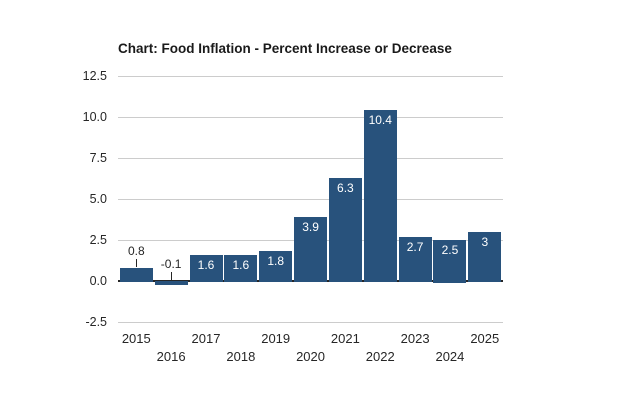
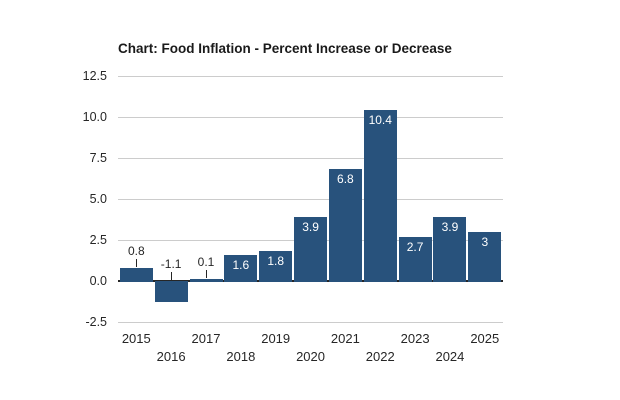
2016: -0.1 -> -1.1
2017: 1.6 -> 0.1
2021: 6.3 -> 6.8
2024: 2.5 -> 3.9
